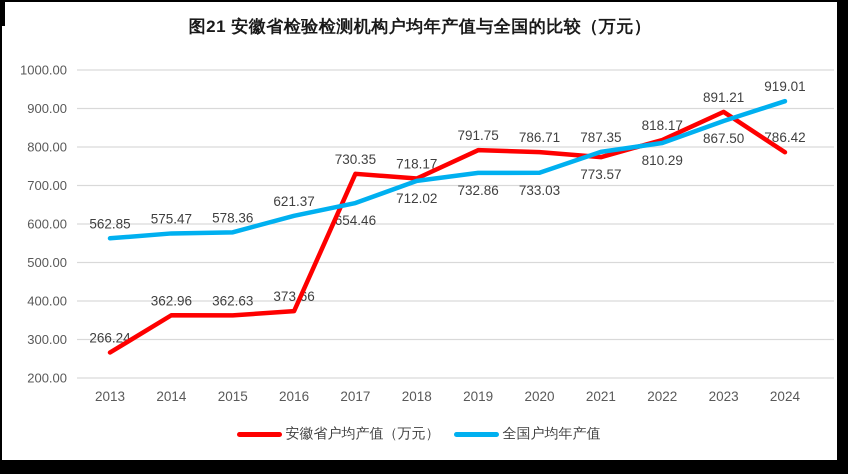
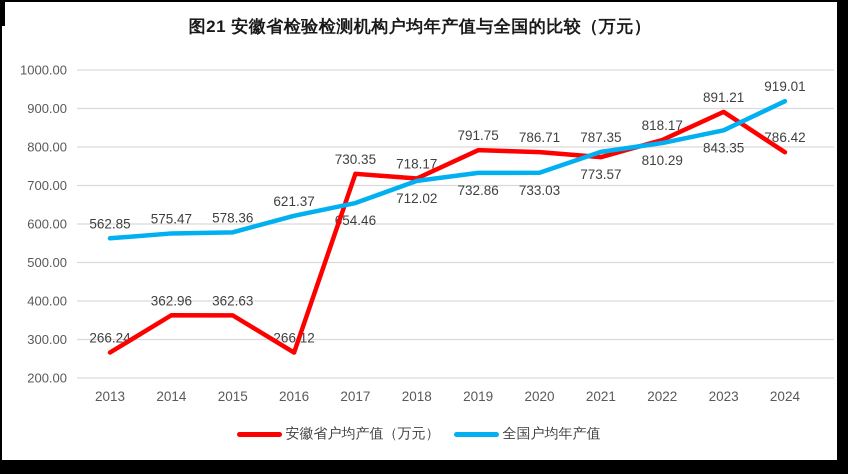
安徽省户均产值（万元）/2016: 373.66 -> 266.12
全国户均年产值/2023: 867.50 -> 843.35
